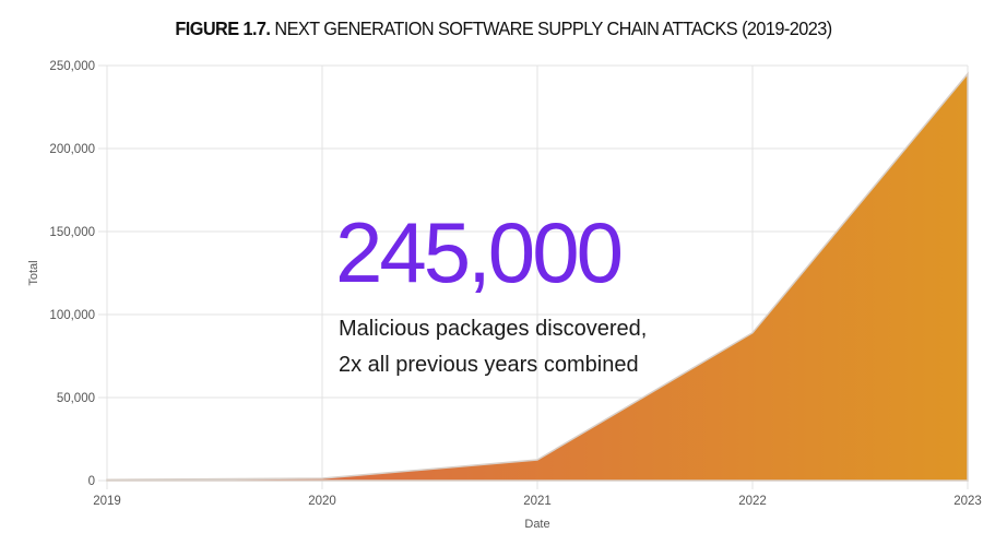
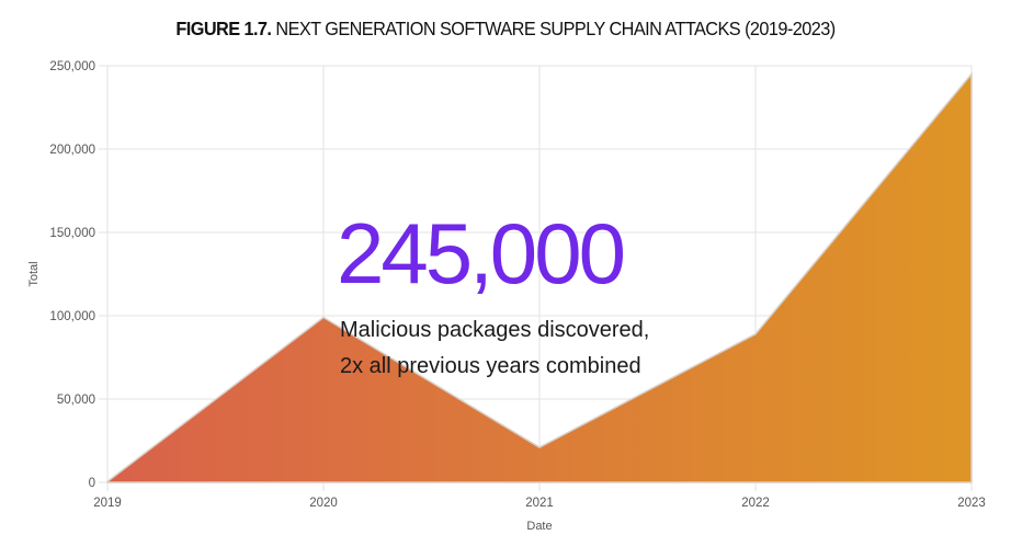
2020: 1000 -> 99000
2021: 12000 -> 21000
